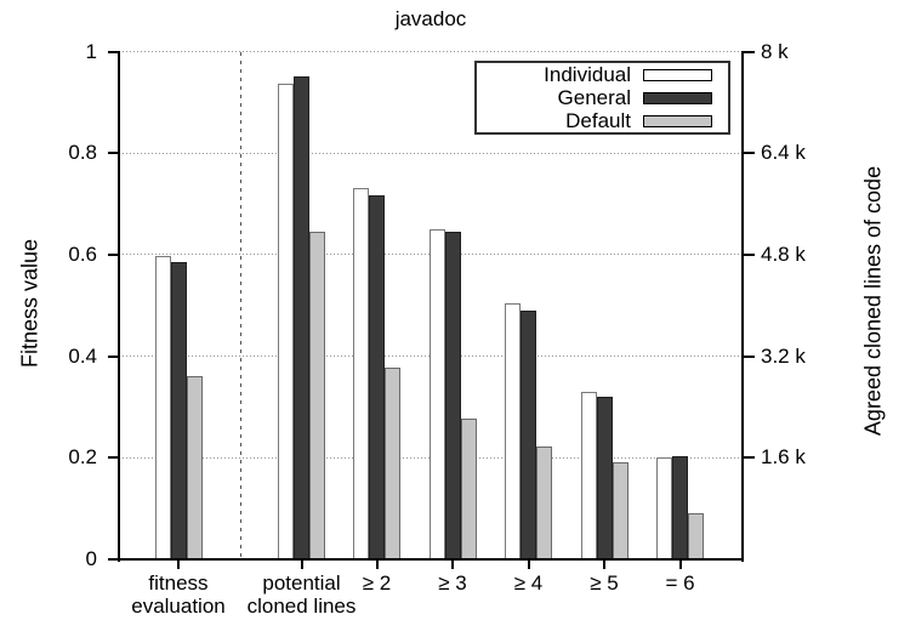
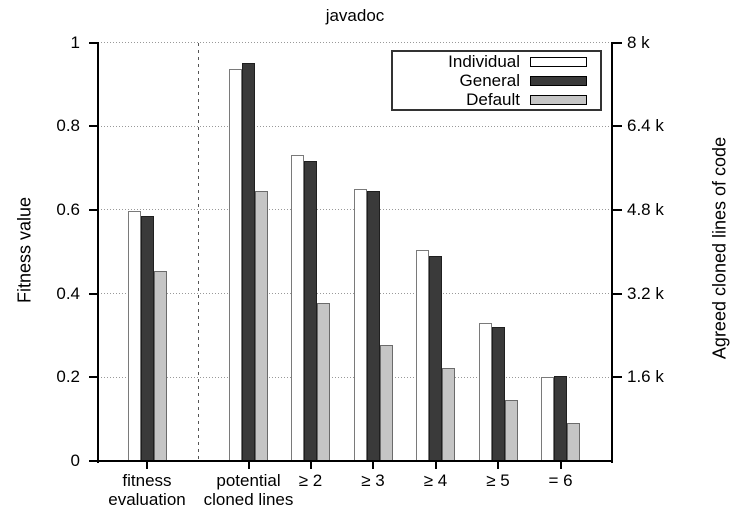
Default/fitness evaluation: 0.36 -> 0.45
Default/≥ 5: 0.19 -> 0.15
